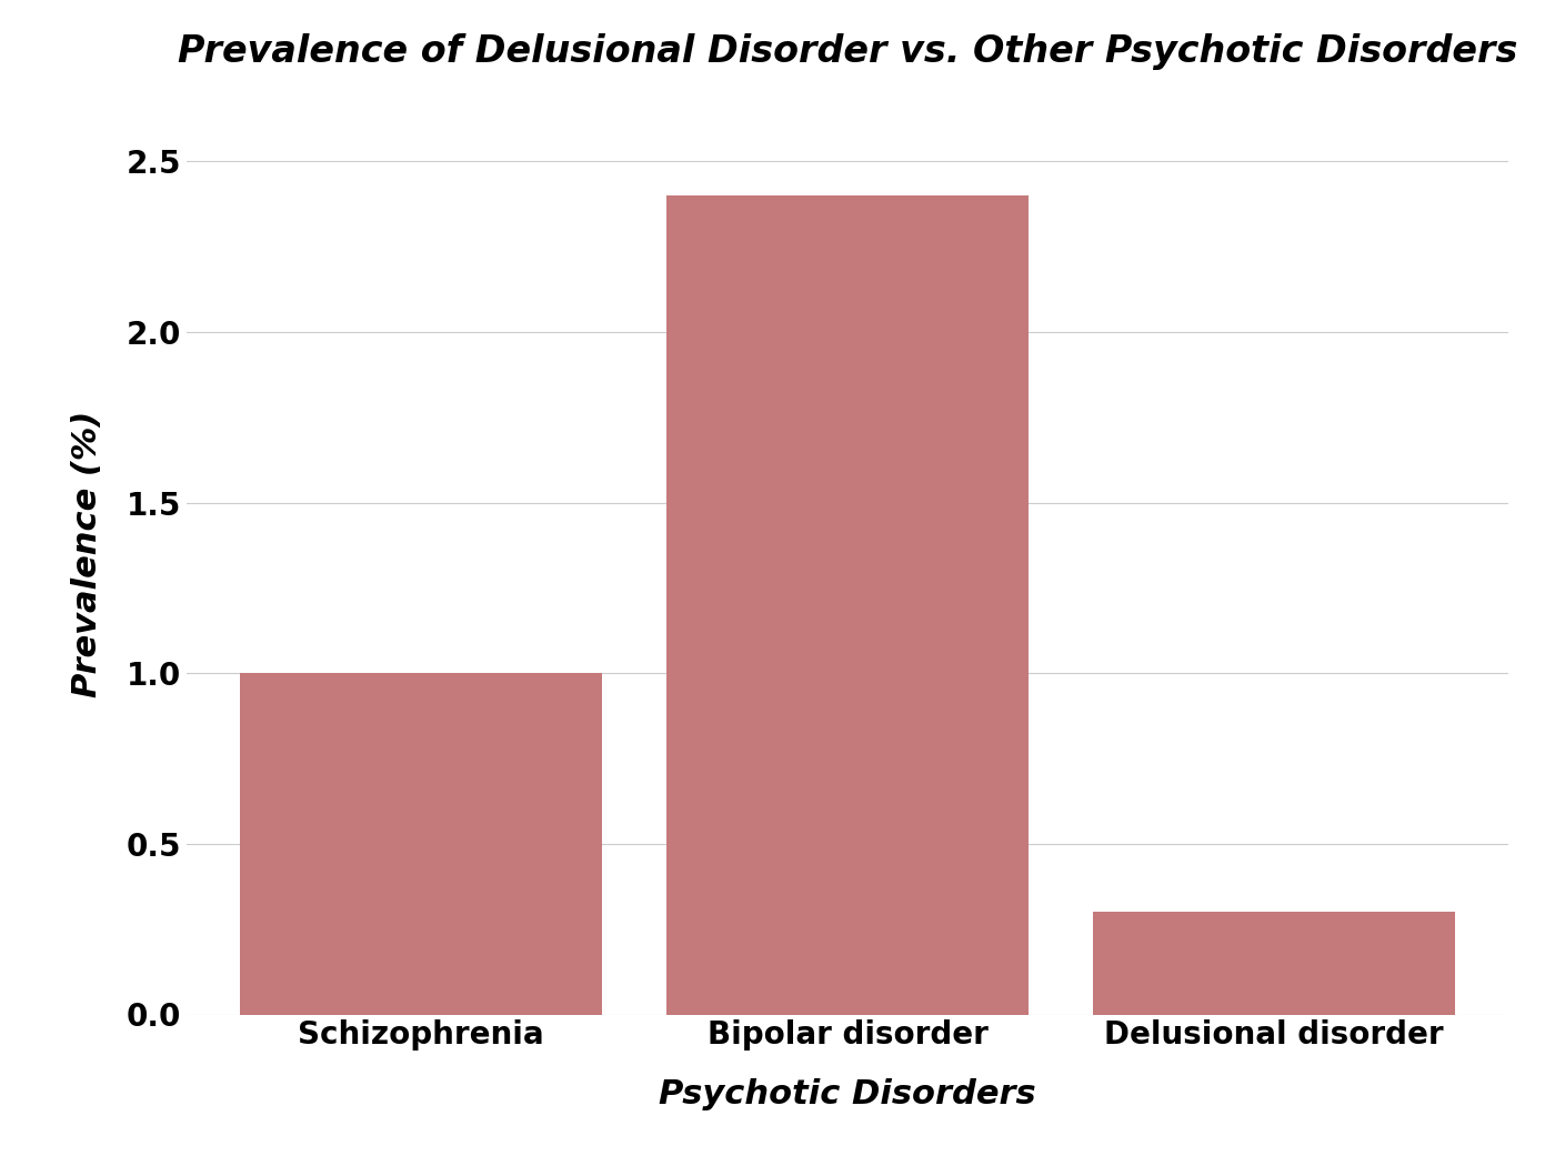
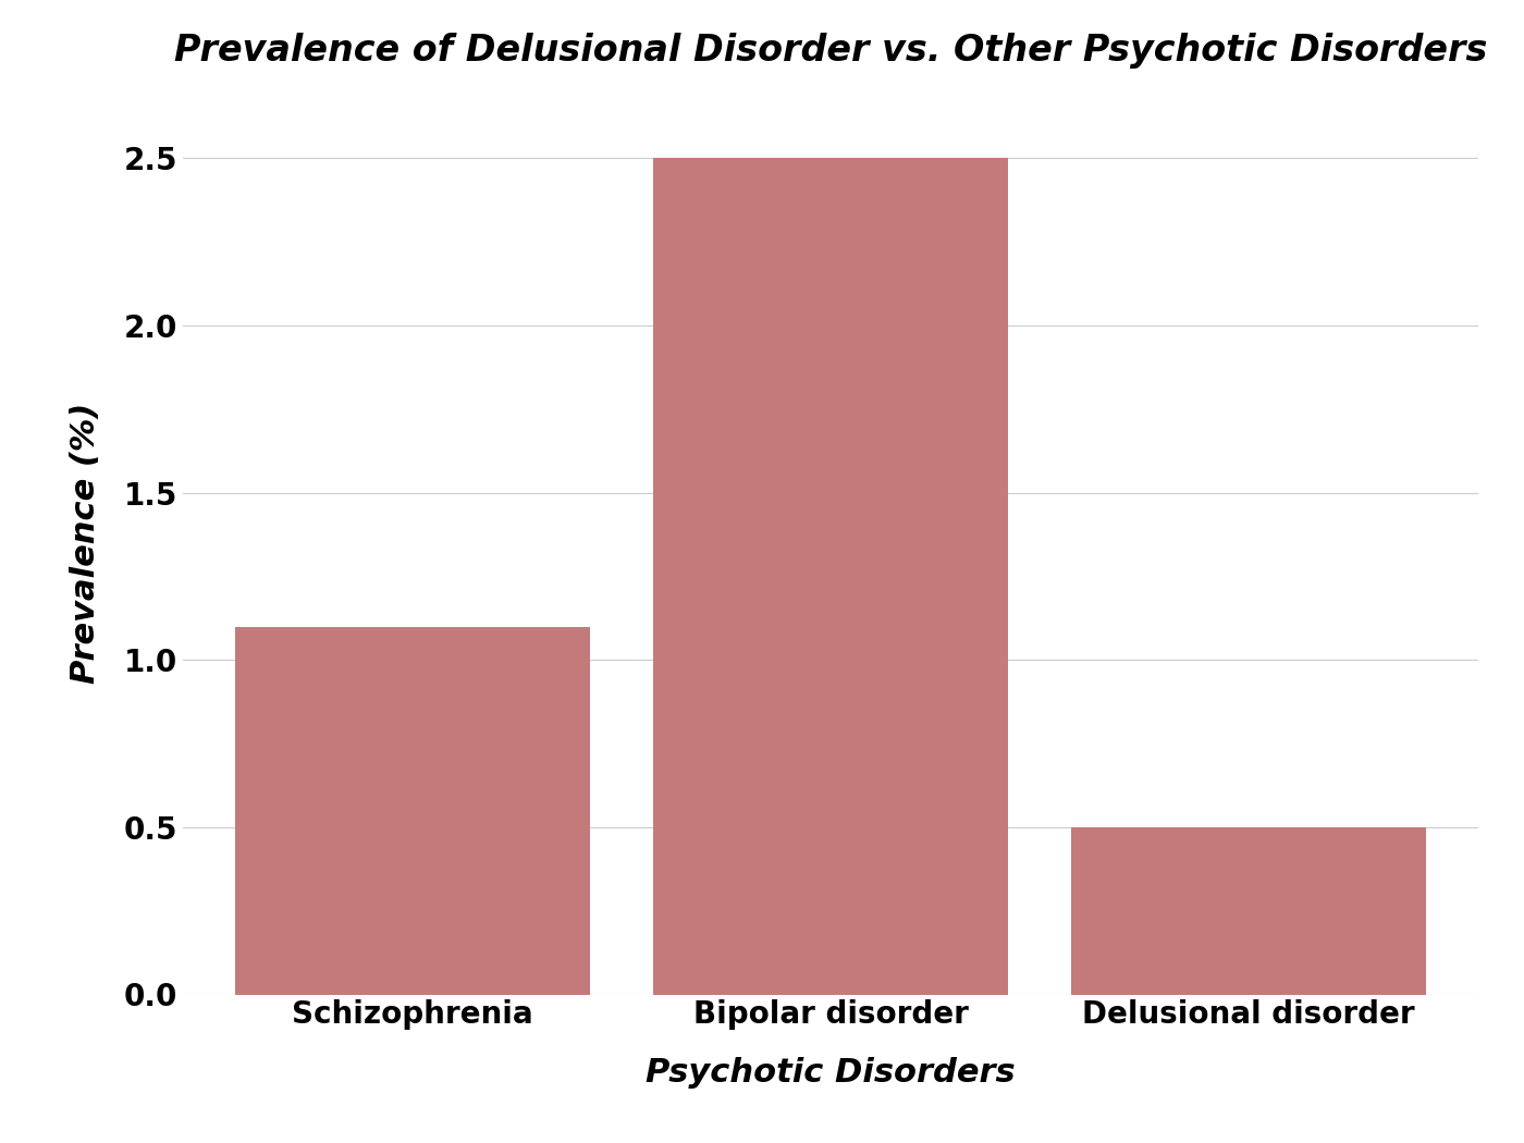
Schizophrenia: 1.0 -> 1.1
Bipolar disorder: 2.4 -> 2.5
Delusional disorder: 0.3 -> 0.5
